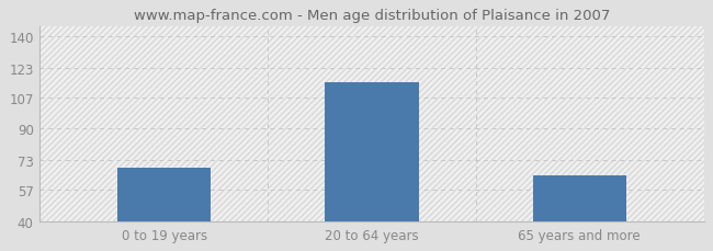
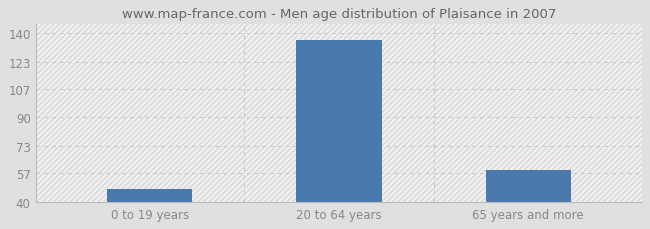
0 to 19 years: 69 -> 48
20 to 64 years: 115 -> 136
65 years and more: 65 -> 59
